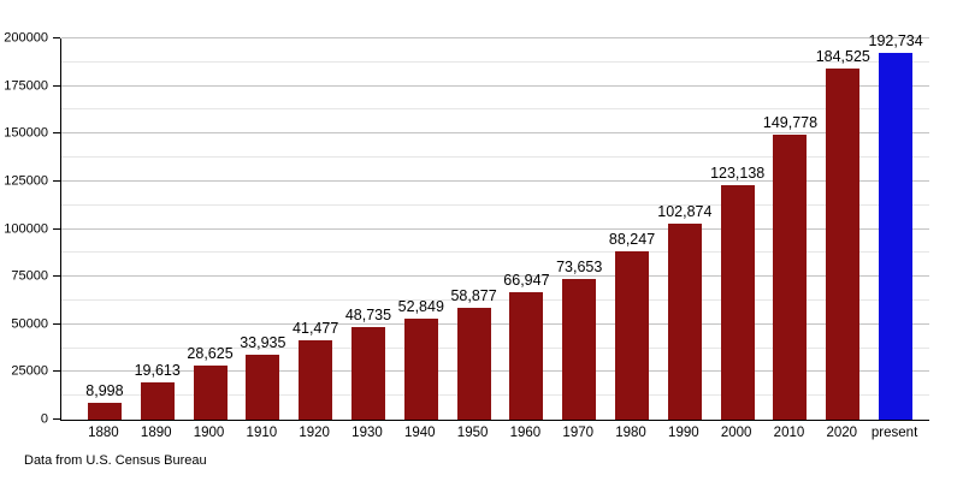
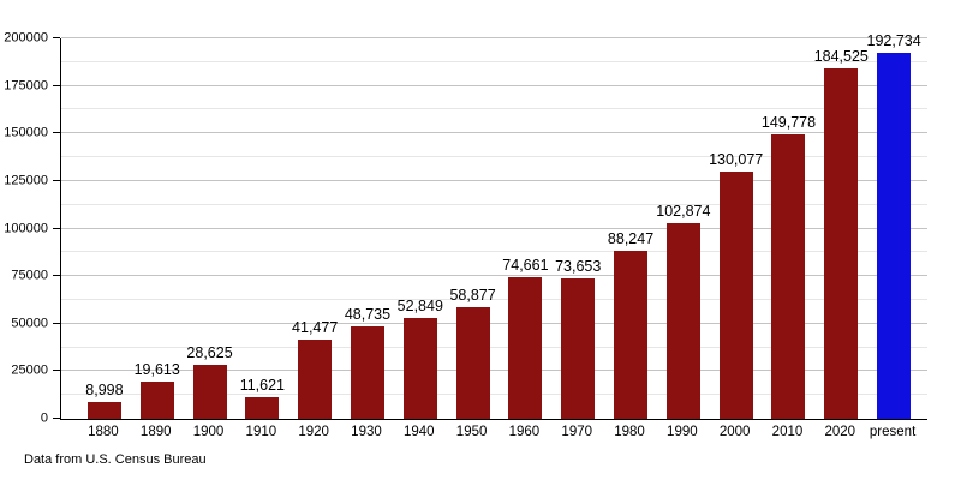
1910: 33,935 -> 11,621
1960: 66,947 -> 74,661
2000: 123,138 -> 130,077
